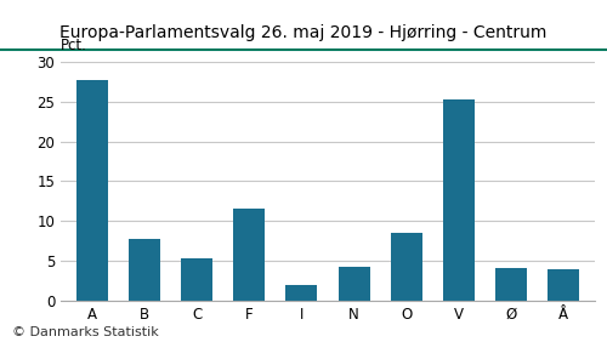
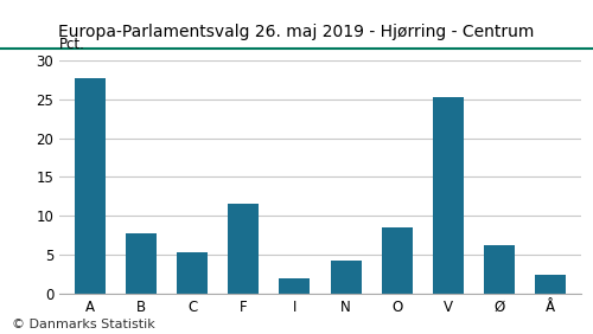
Ø: 4.2 -> 6.2
Å: 4.0 -> 2.4
